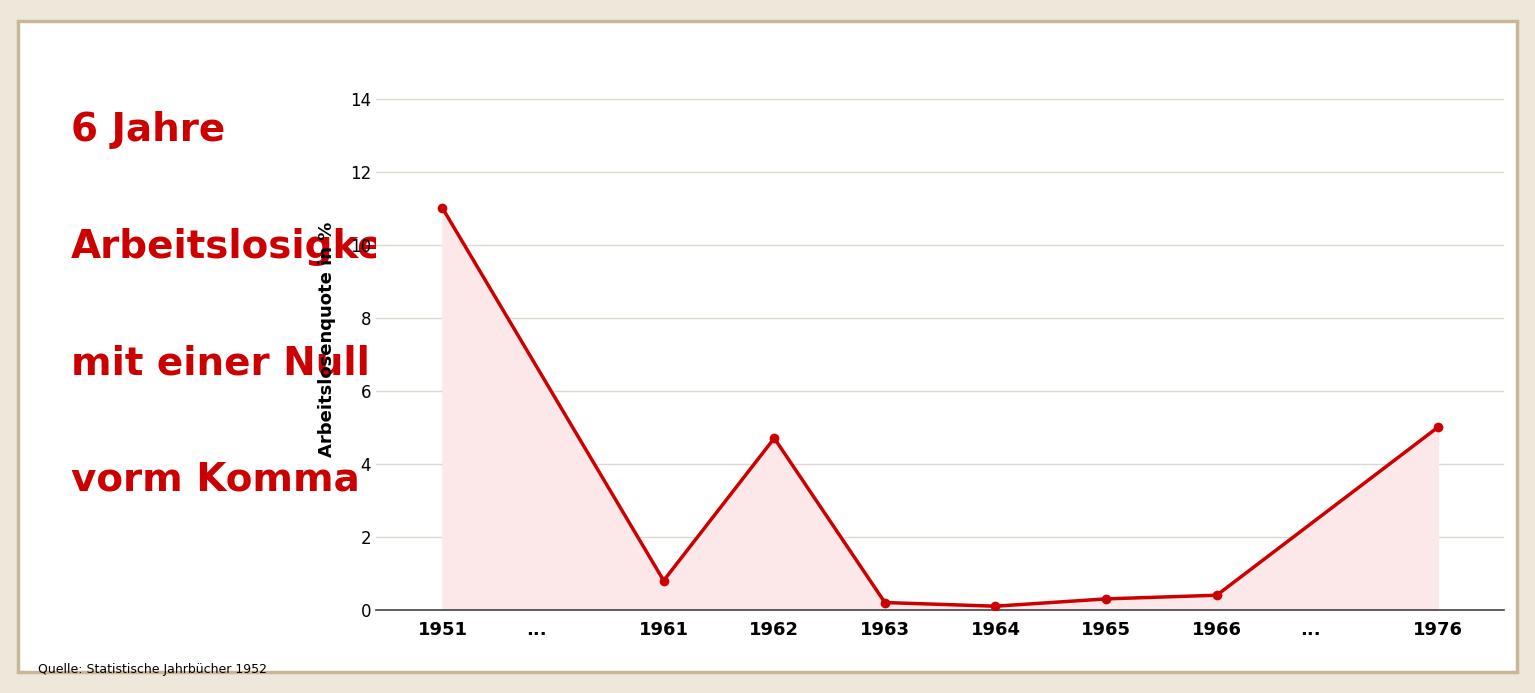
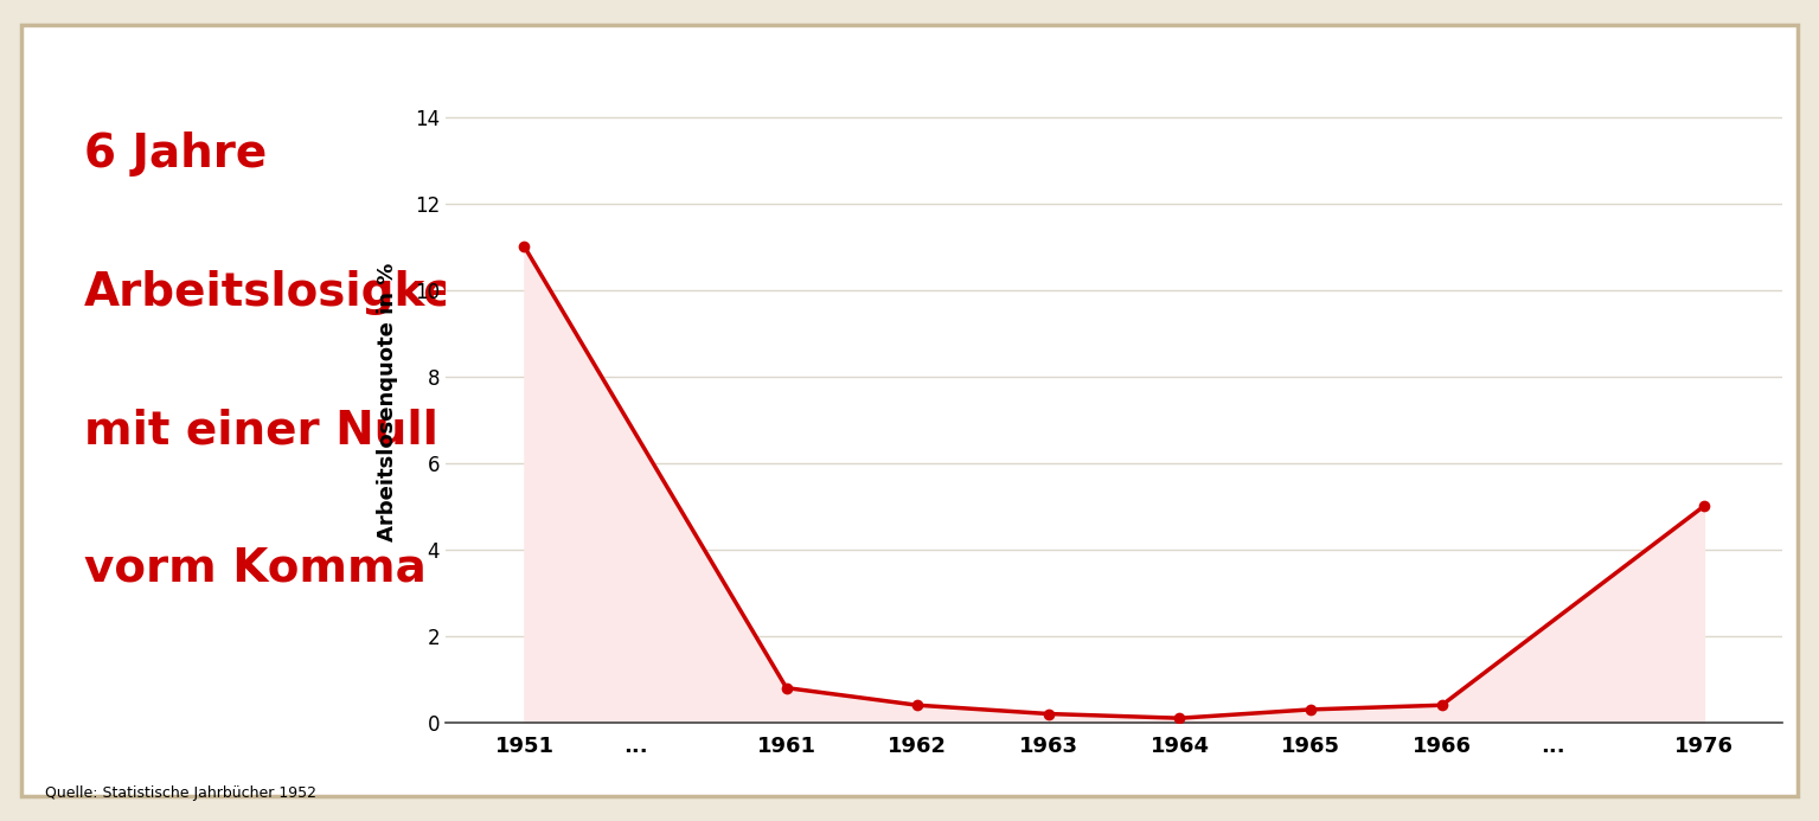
1962: 4.7 -> 0.4
